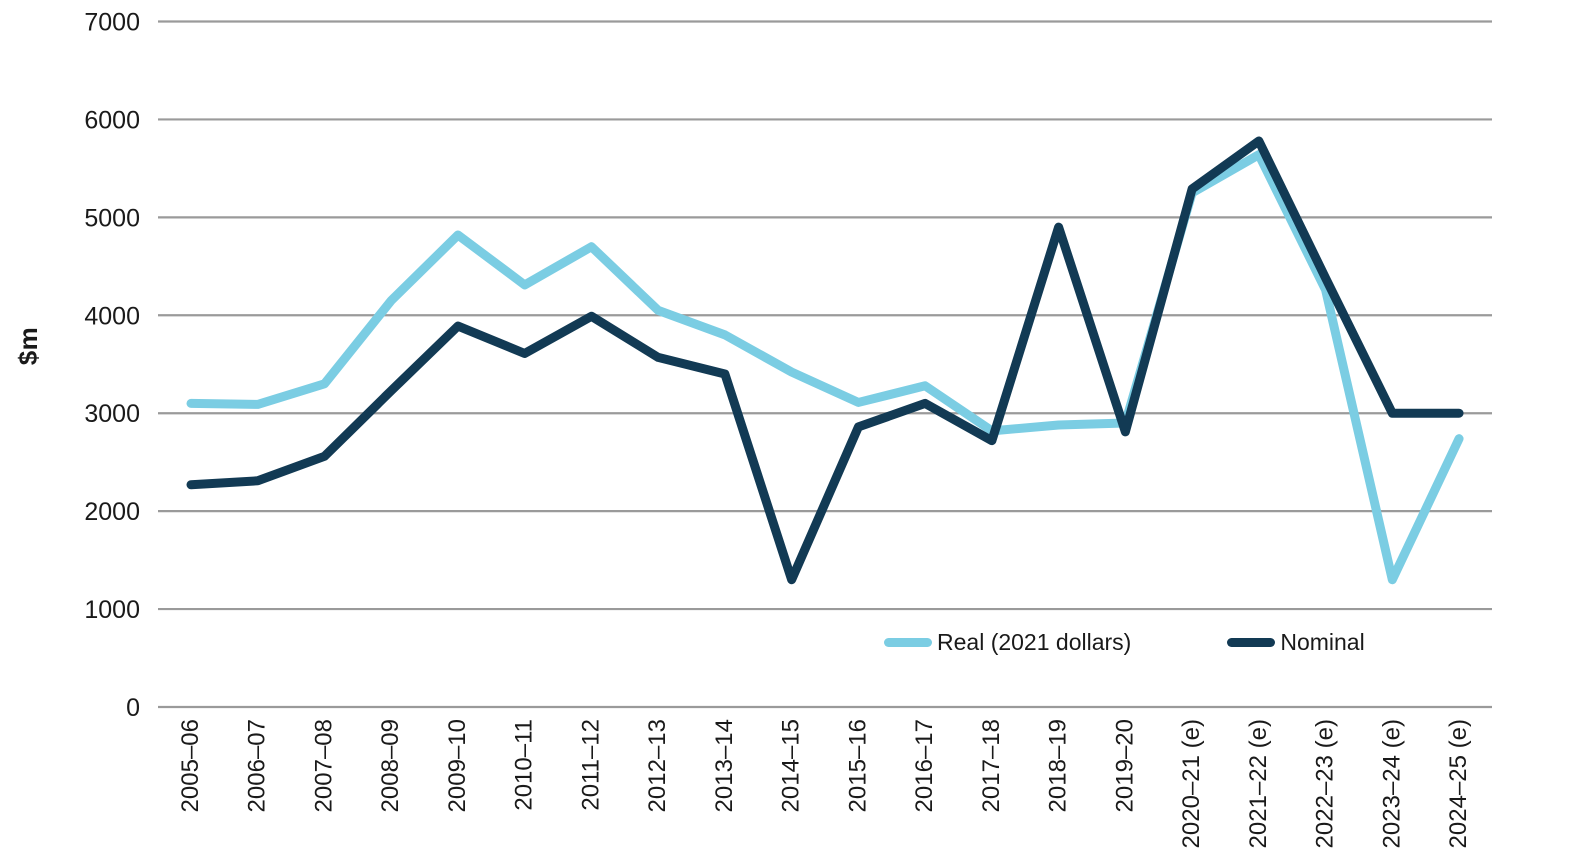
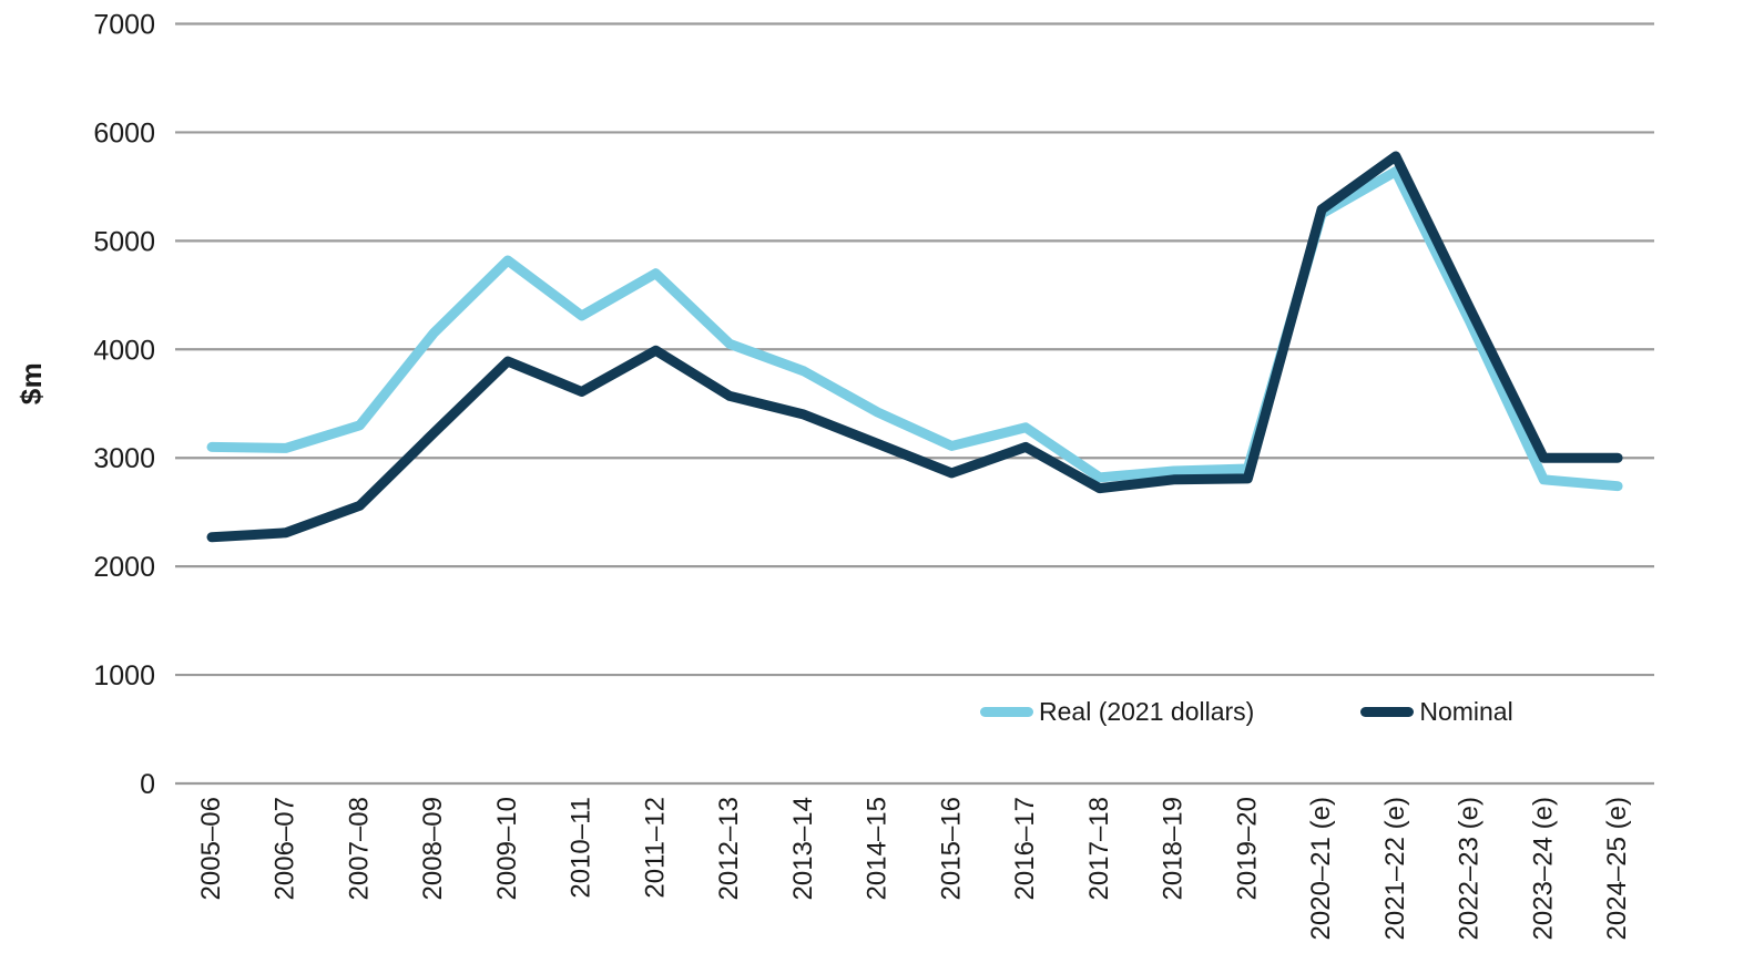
Nominal/2014–15: 1300 -> 3100
Nominal/2018–19: 4900 -> 2800
Real (2021 dollars)/2023–24 (e): 1300 -> 2800
